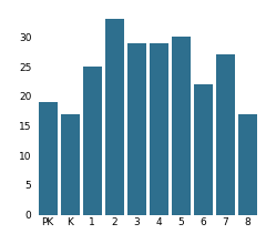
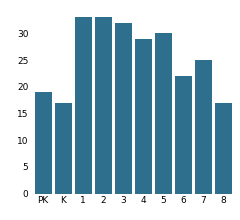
1: 25 -> 33
3: 29 -> 32
7: 27 -> 25
